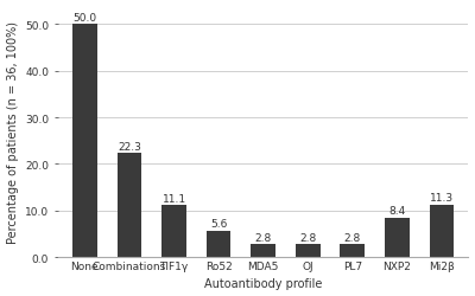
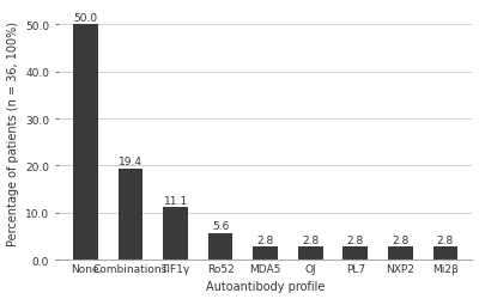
Combinations: 22.3 -> 19.4
NXP2: 8.4 -> 2.8
Mi2β: 11.3 -> 2.8
